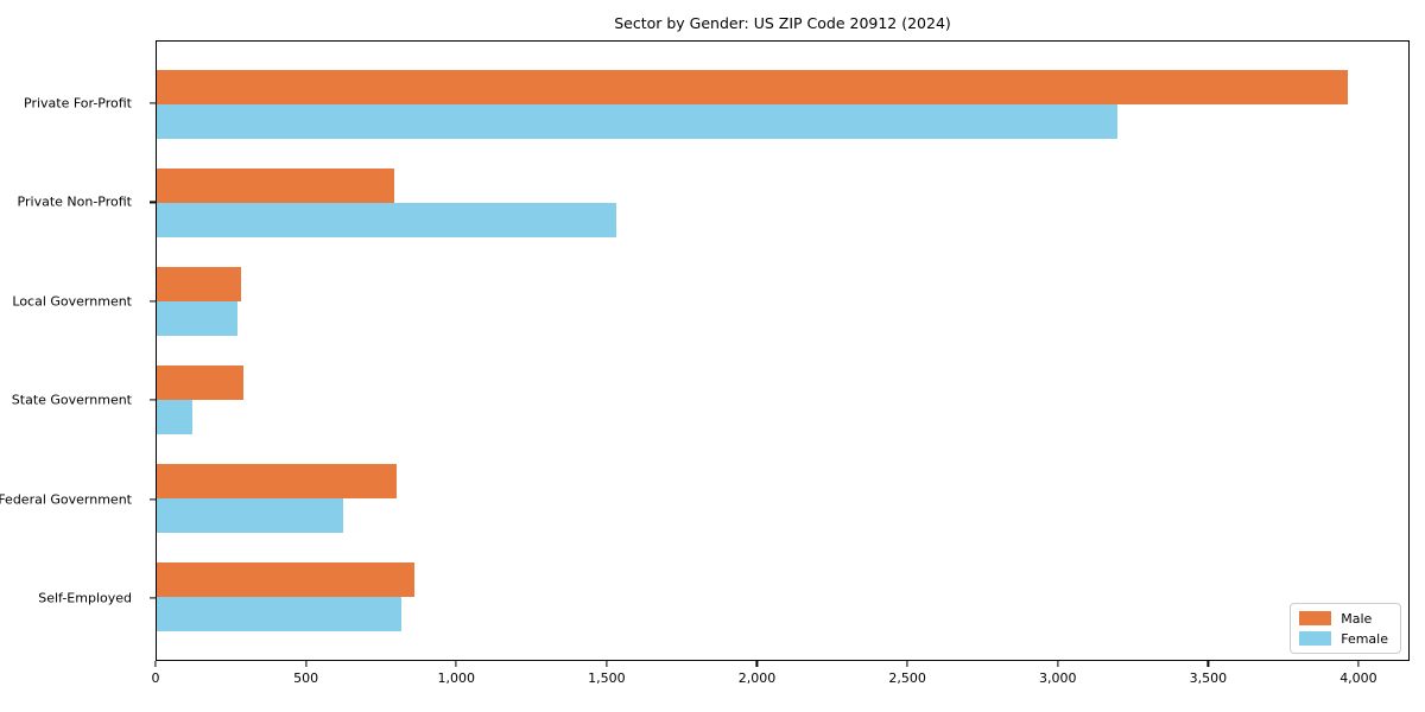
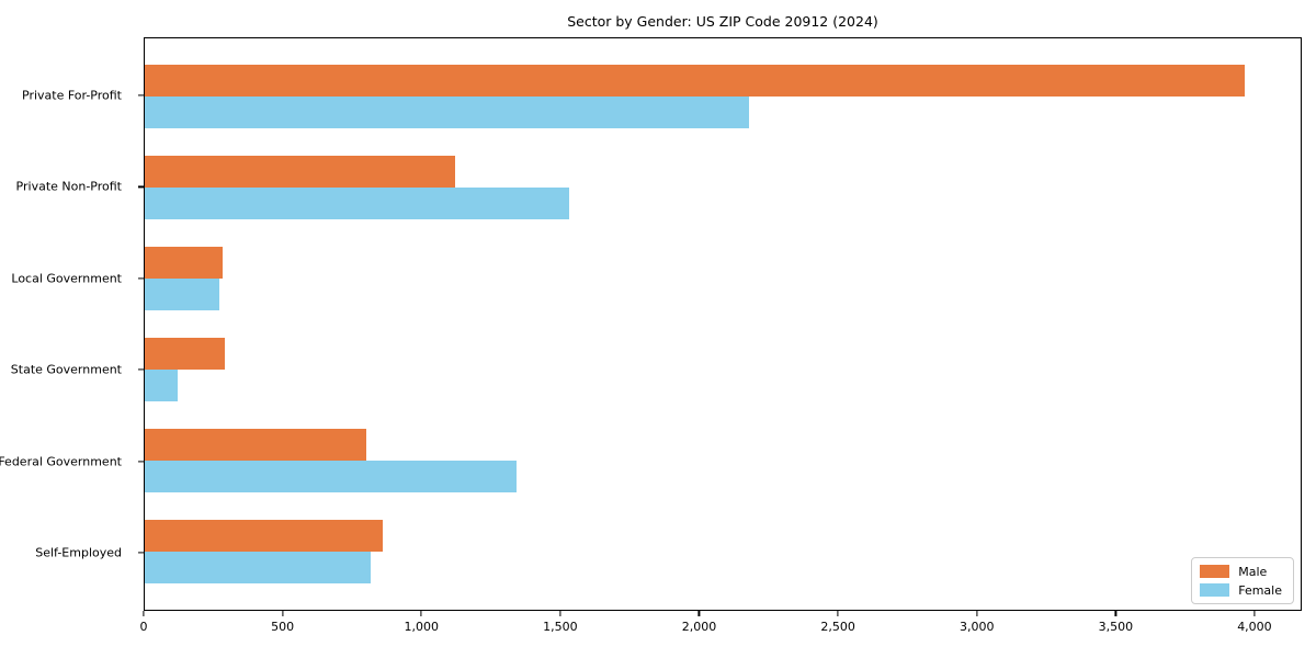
Female/Private For-Profit: 3200 -> 2180
Male/Private Non-Profit: 790 -> 1120
Female/Federal Government: 620 -> 1340
